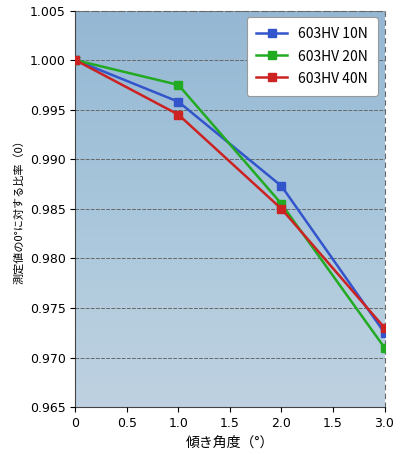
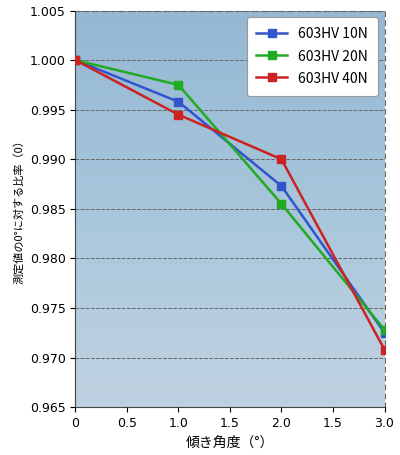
603HV 40N/2.0: 0.9850 -> 0.9900
603HV 20N/3.0: 0.9710 -> 0.9728
603HV 40N/3.0: 0.9730 -> 0.9708
